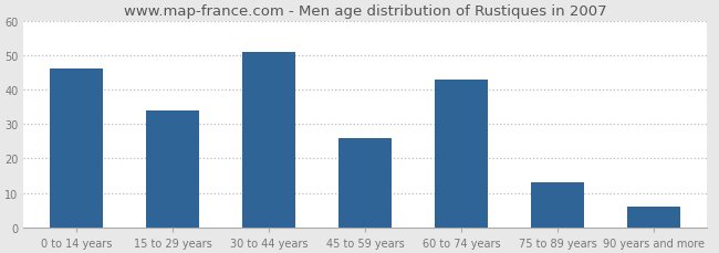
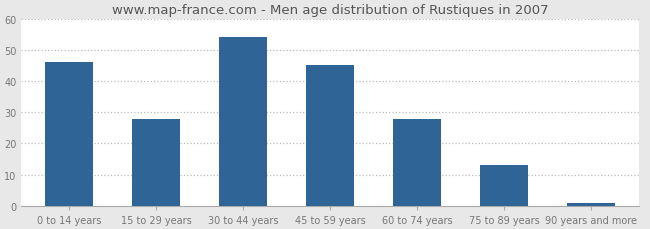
15 to 29 years: 34 -> 28
30 to 44 years: 51 -> 54
45 to 59 years: 26 -> 45
60 to 74 years: 43 -> 28
90 years and more: 6 -> 1
